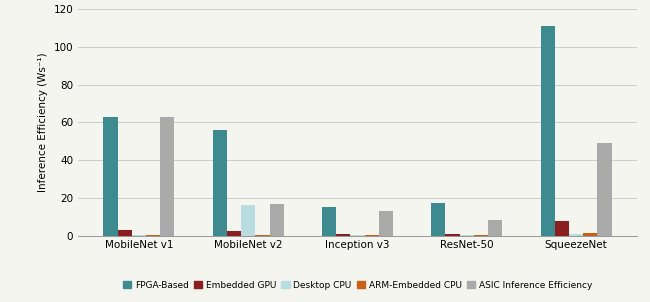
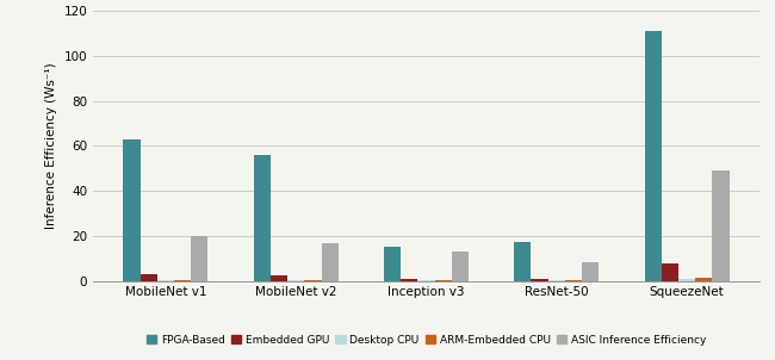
ASIC Inference Efficiency/MobileNet v1: 63 -> 20
Desktop CPU/MobileNet v2: 16 -> 0
